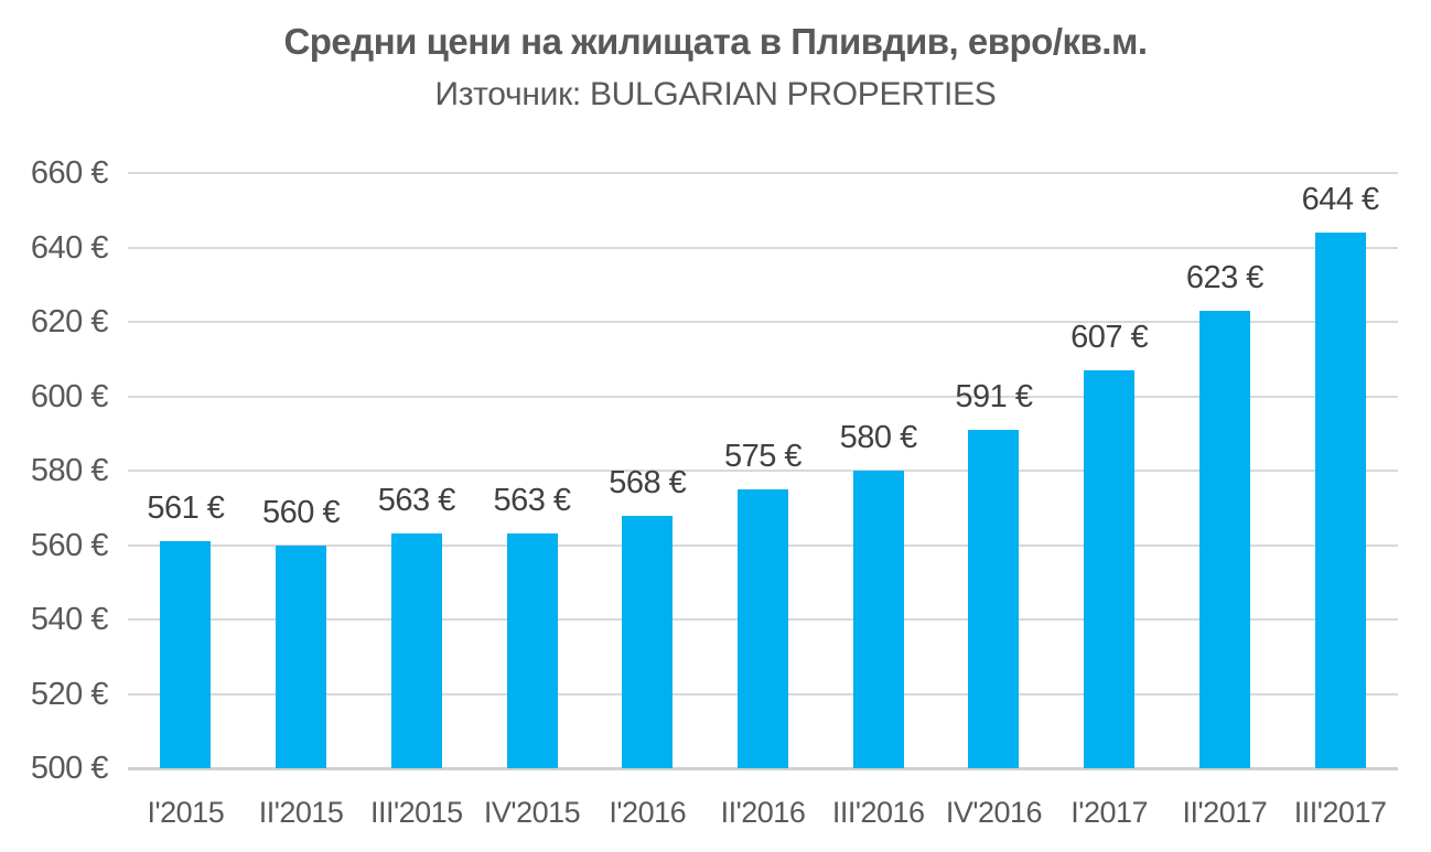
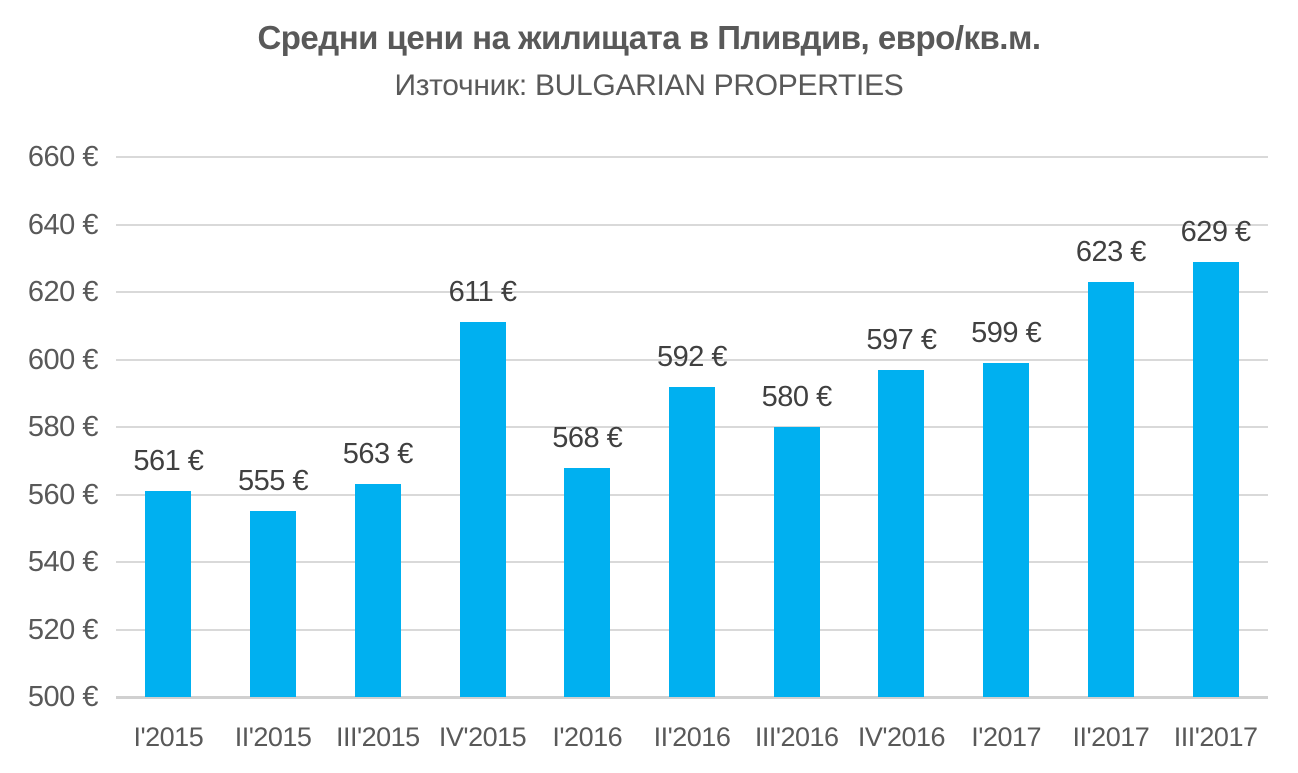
II'2015: 560 -> 555
IV'2015: 563 -> 611
II'2016: 575 -> 592
IV'2016: 591 -> 597
I'2017: 607 -> 599
III'2017: 644 -> 629
